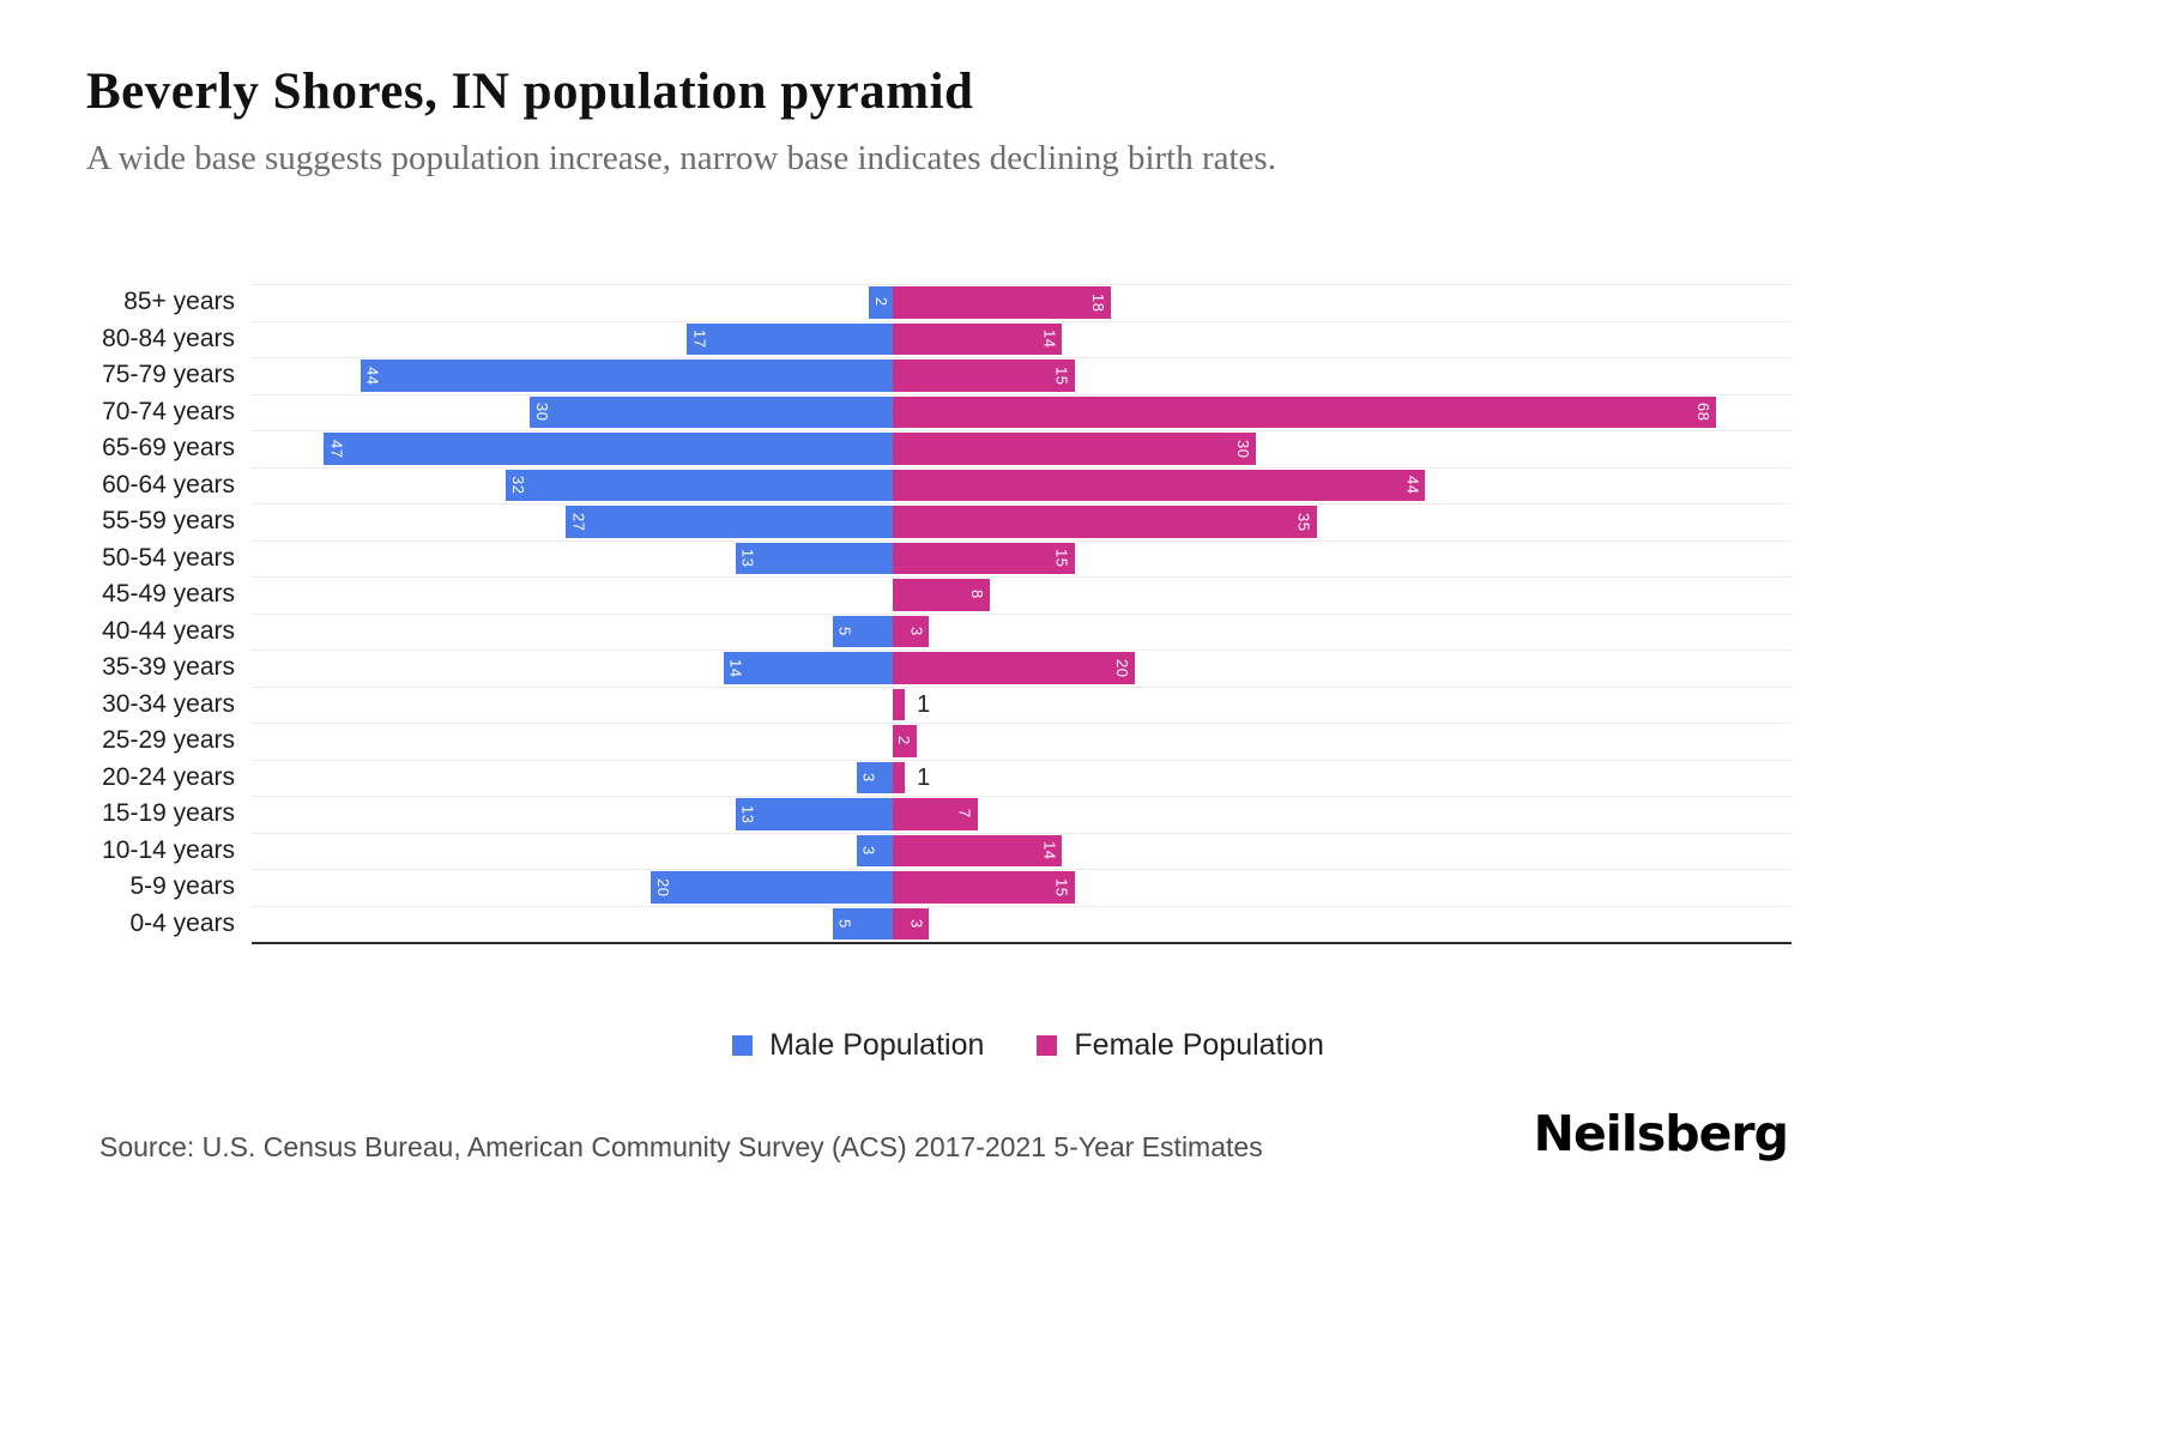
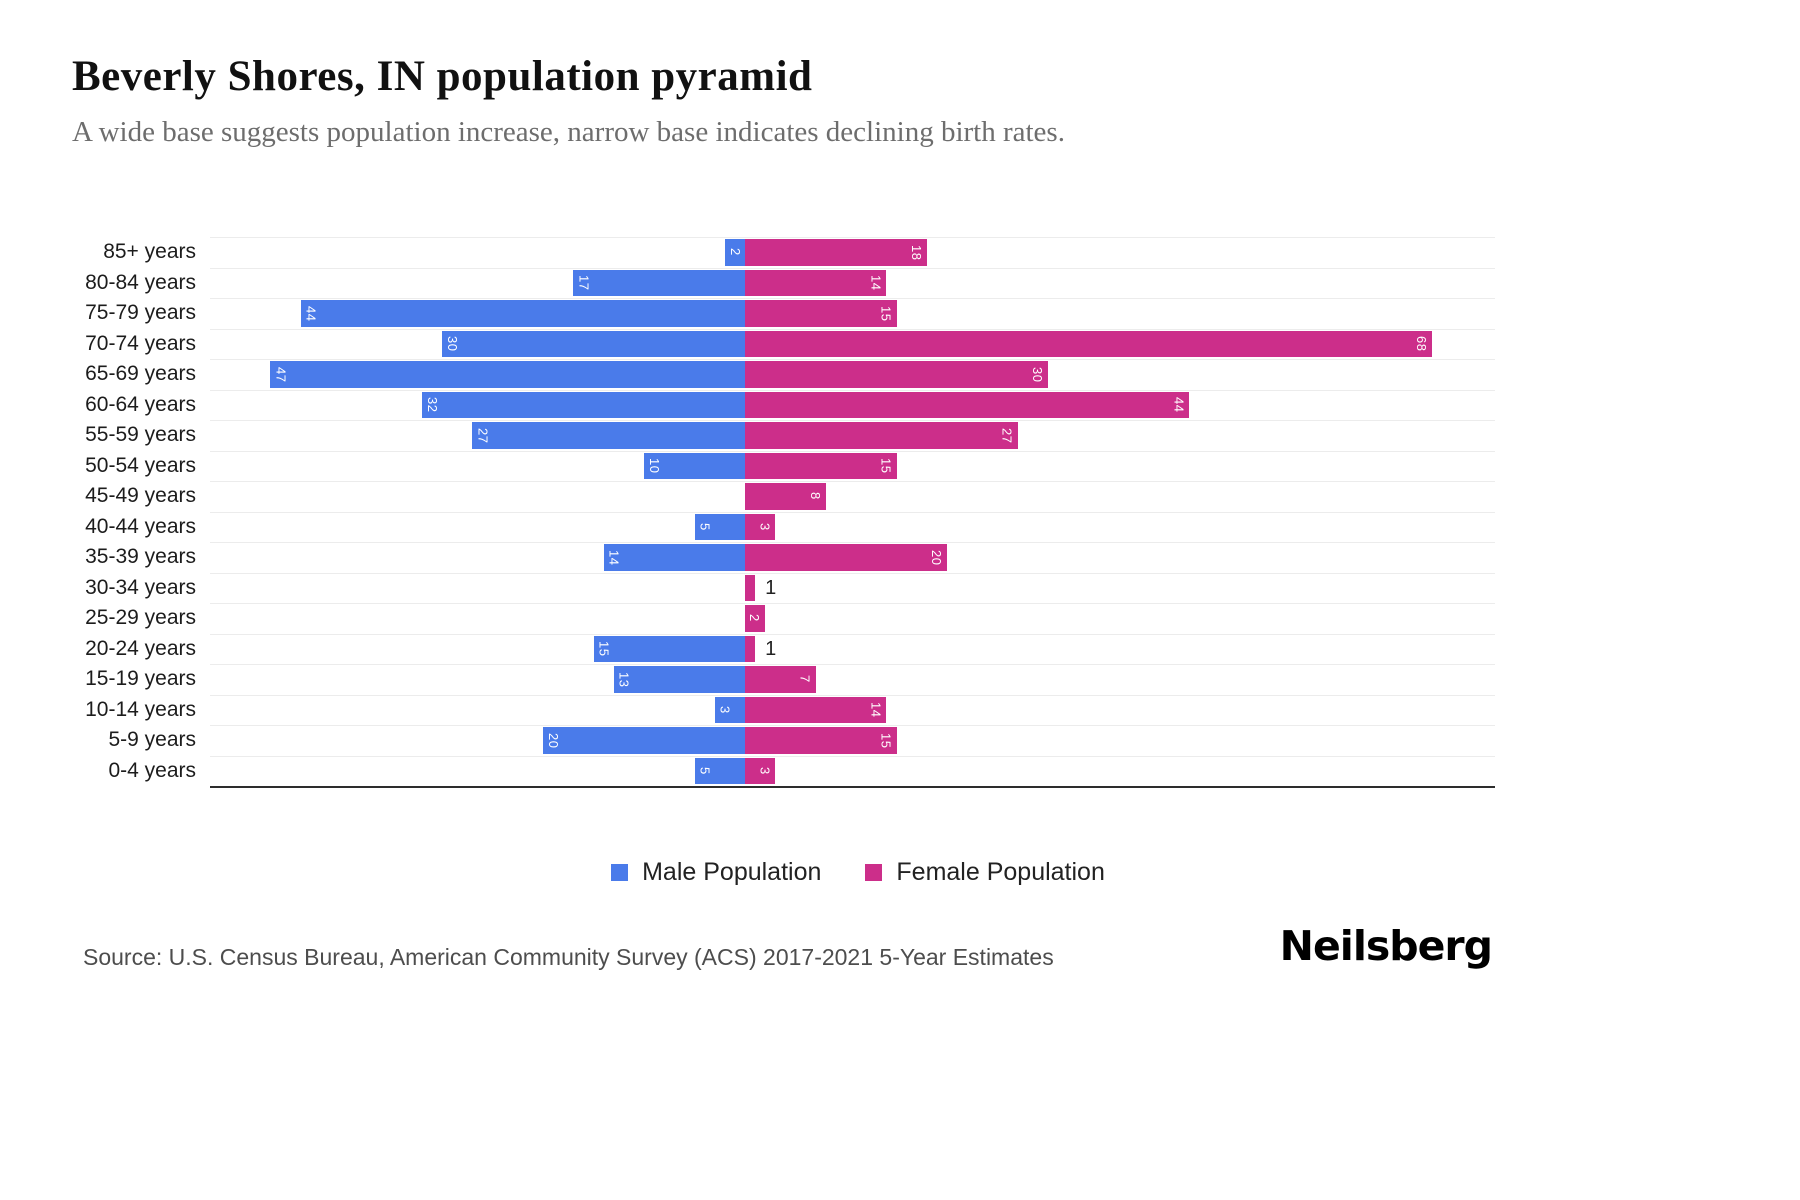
Female Population/55-59 years: 35 -> 27
Male Population/50-54 years: 13 -> 10
Male Population/20-24 years: 3 -> 15
